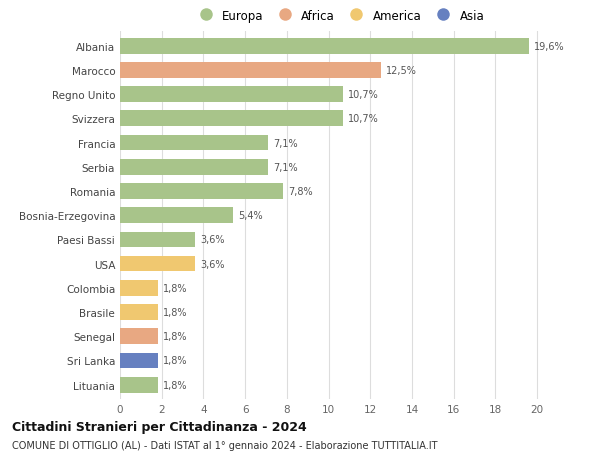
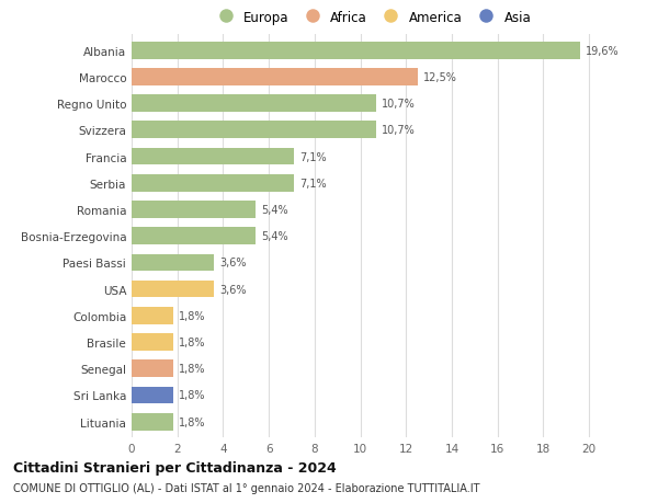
Romania: 7,8% -> 5,4%
